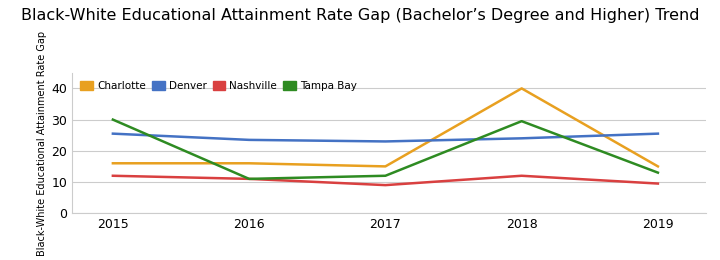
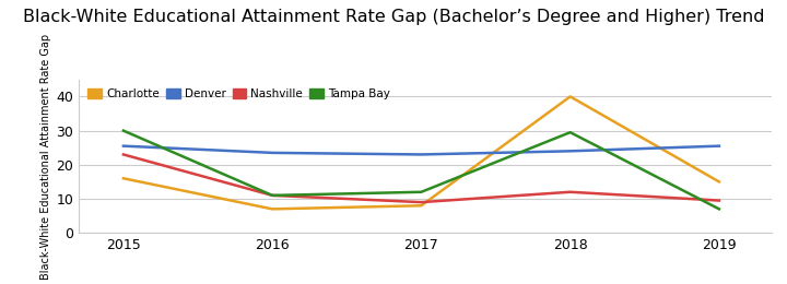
Nashville/2015: 12.0 -> 23.0
Charlotte/2016: 16 -> 7
Charlotte/2017: 15 -> 8
Tampa Bay/2019: 13.0 -> 7.0
